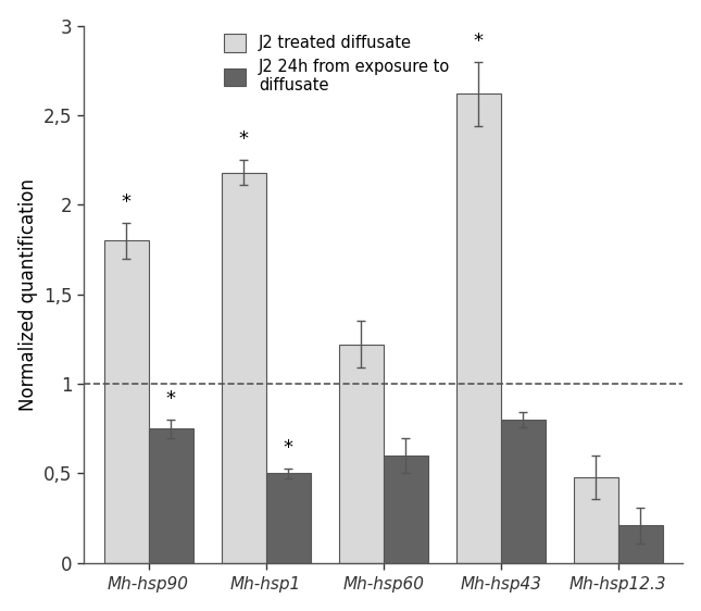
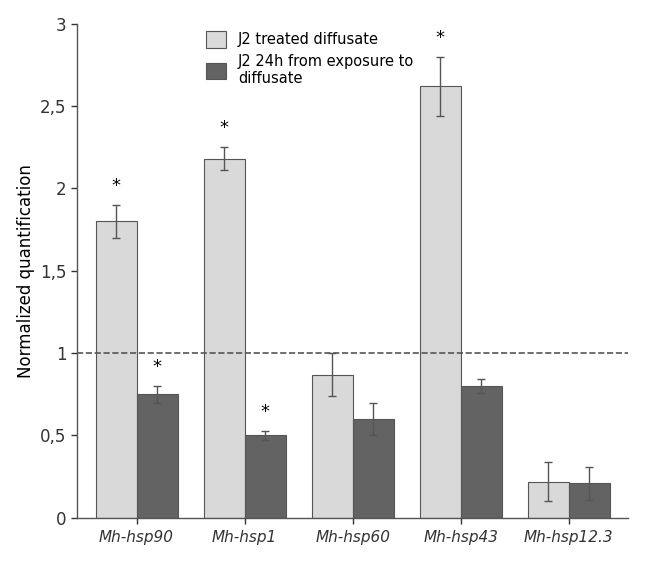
J2 treated diffusate/Mh-hsp60: 1,22 -> 0,87
J2 treated diffusate/Mh-hsp12.3: 0,48 -> 0,22
